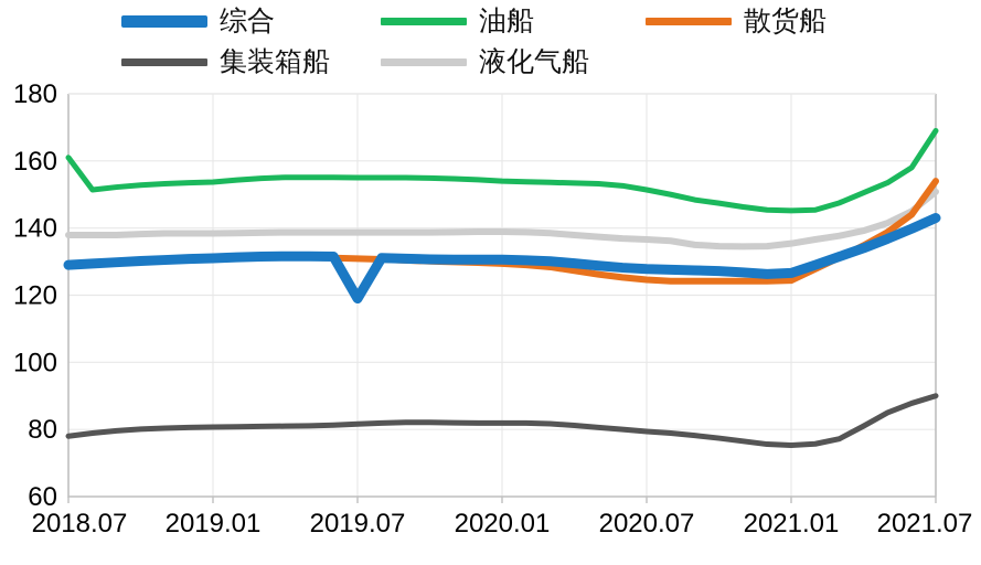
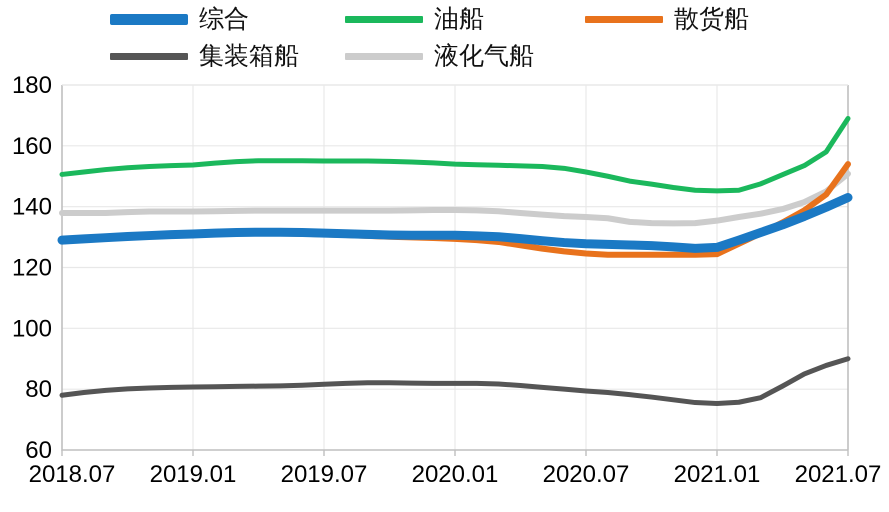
油船/2018.07: 161 -> 151
综合/2019.07: 119 -> 131
